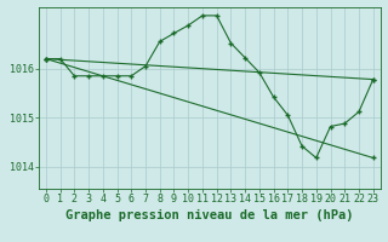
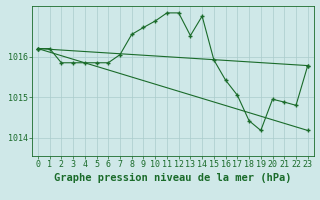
14: 1016.22 -> 1017.00
20: 1014.82 -> 1014.95
22: 1015.12 -> 1014.80
